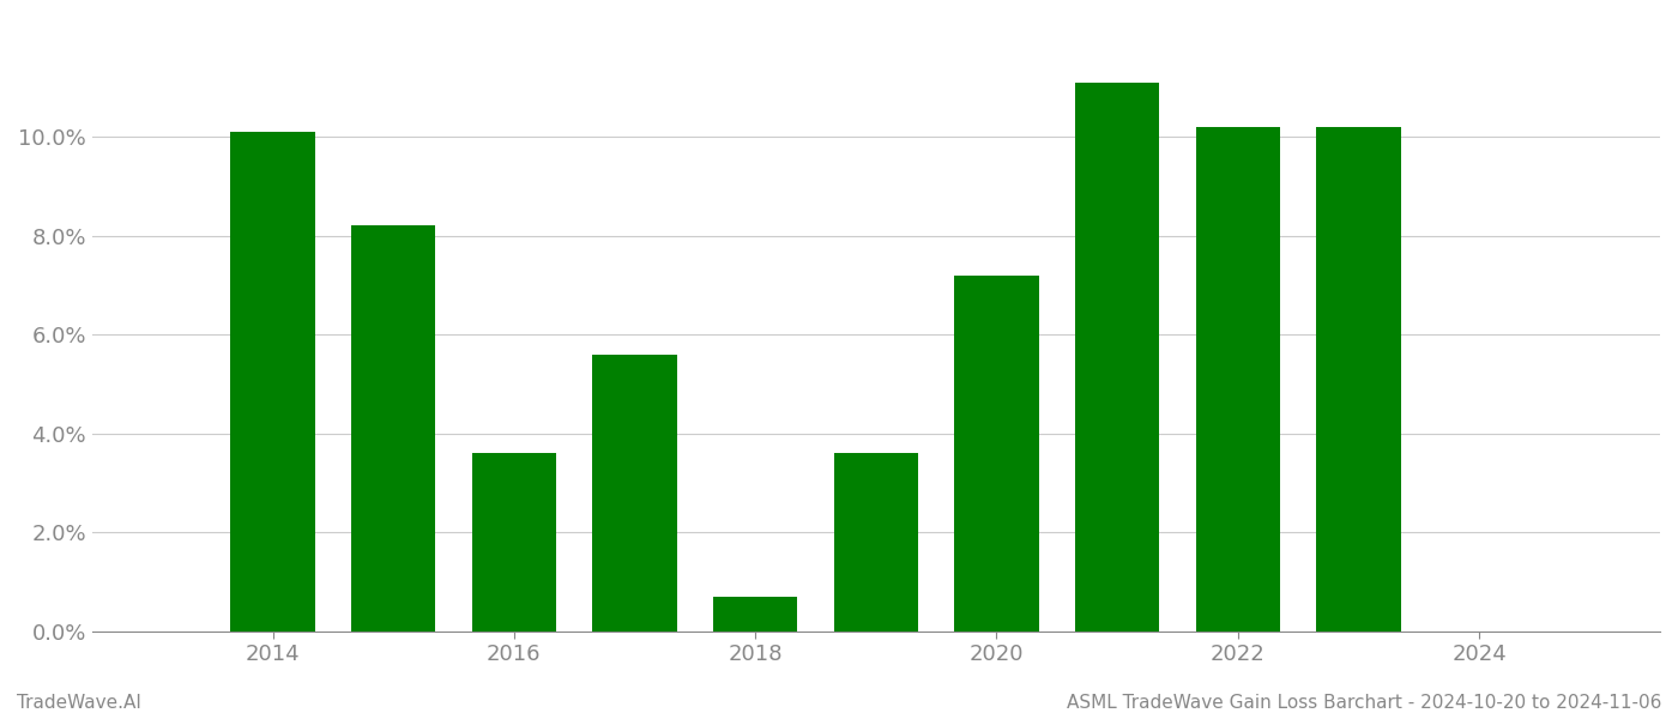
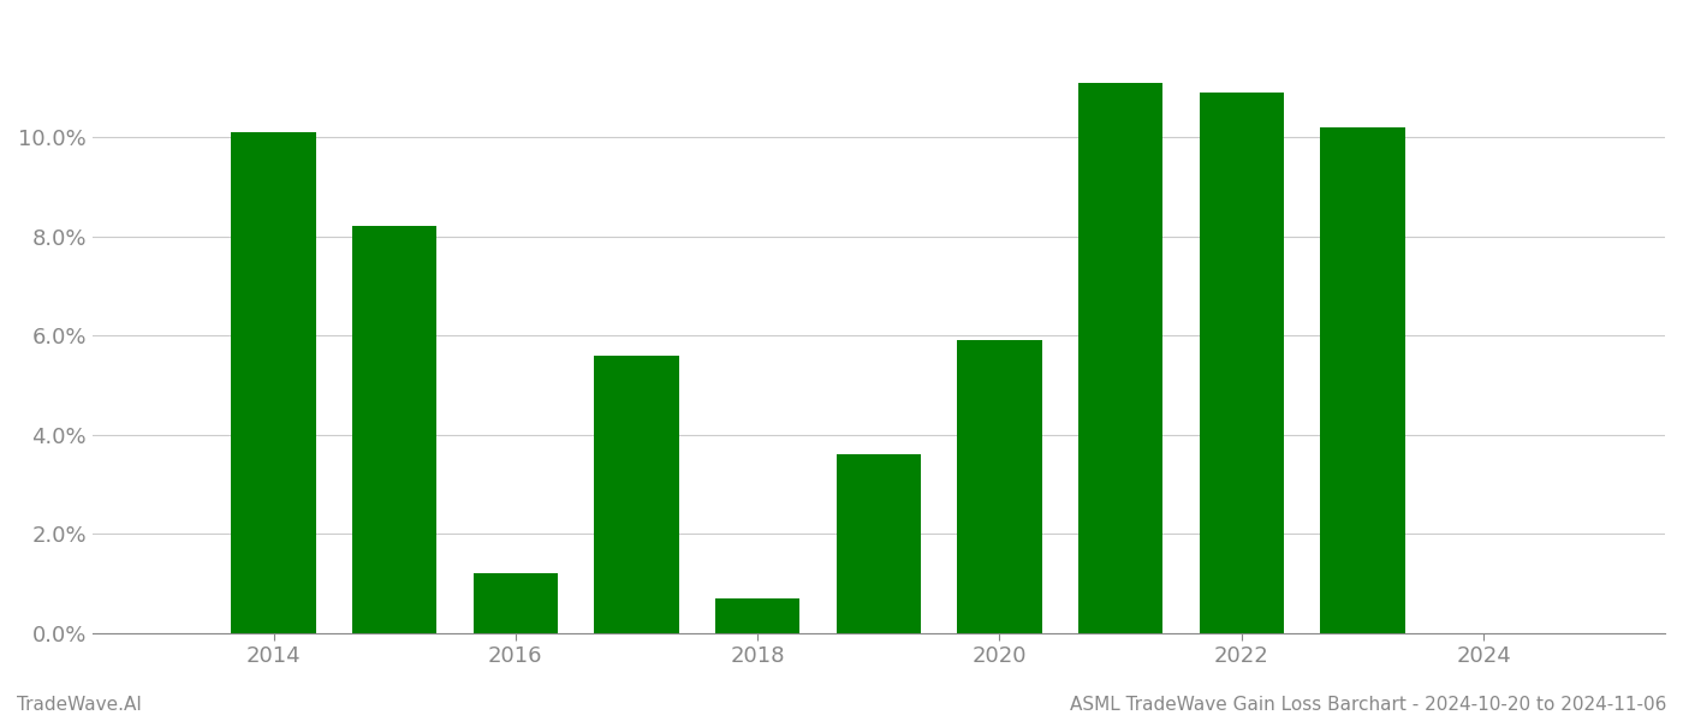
2016: 3.6% -> 1.2%
2020: 7.2% -> 5.9%
2022: 10.2% -> 10.9%
